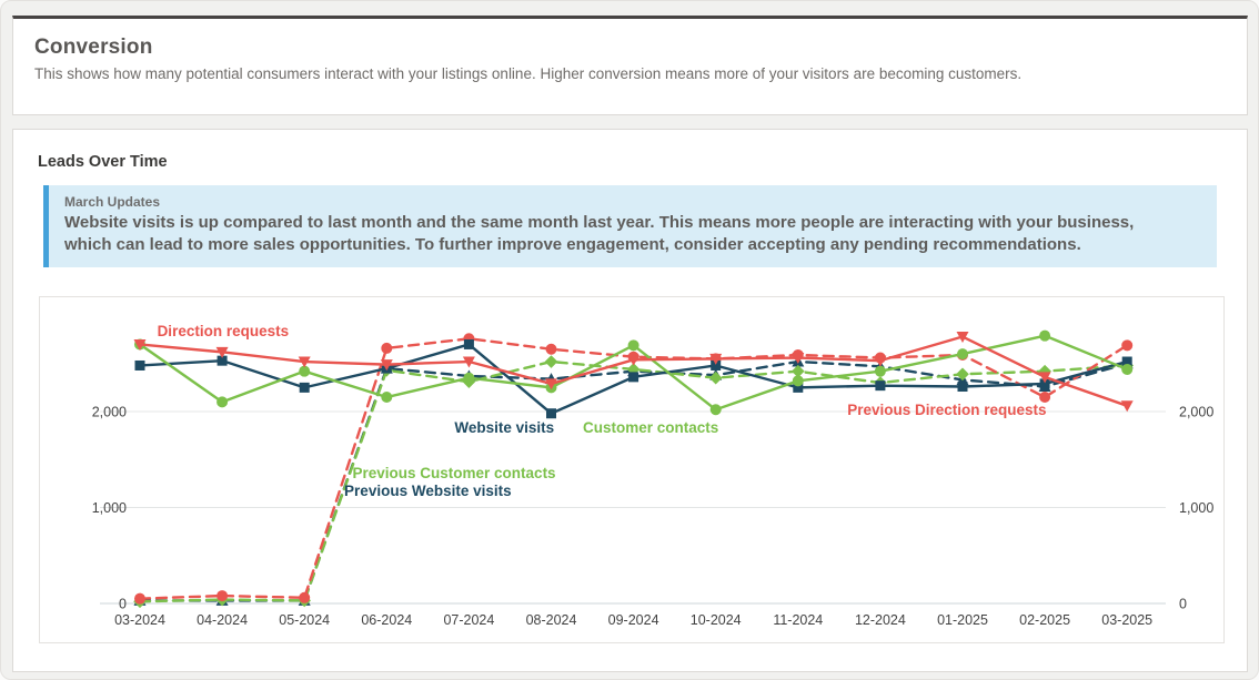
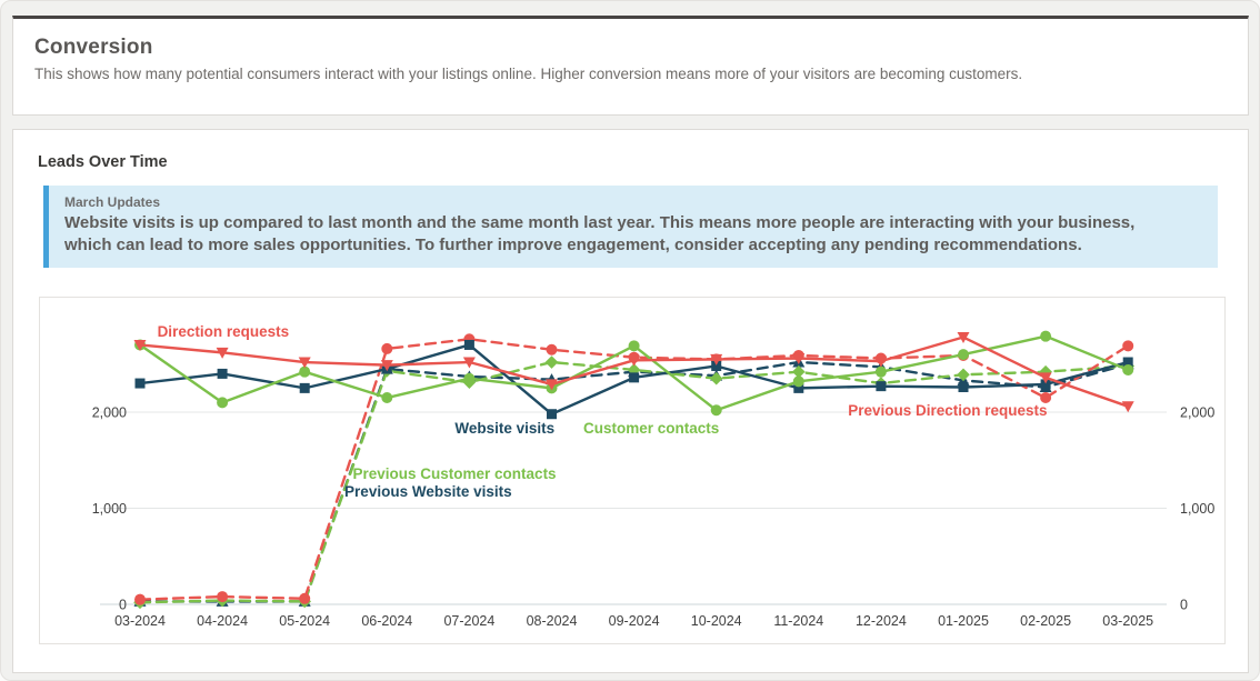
Website visits/03-2024: 2500 -> 2300
Website visits/04-2024: 2500 -> 2400
